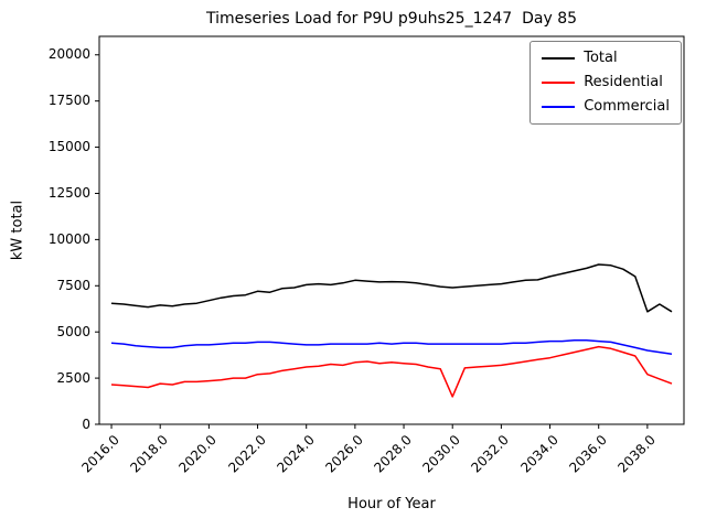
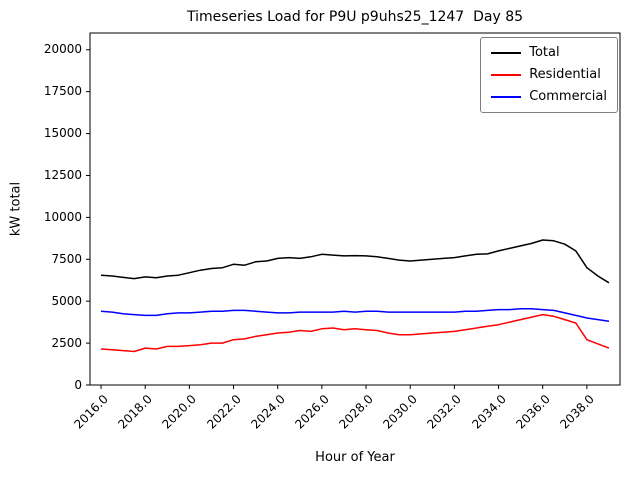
Residential/2030.0: 1500 -> 3000
Total/2038.0: 6100 -> 7000
